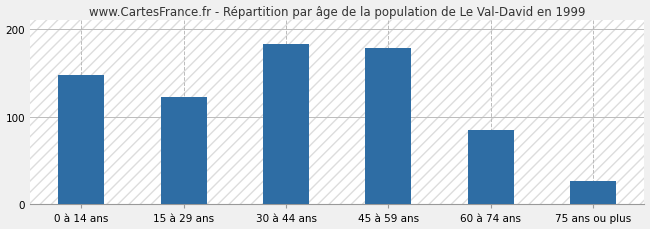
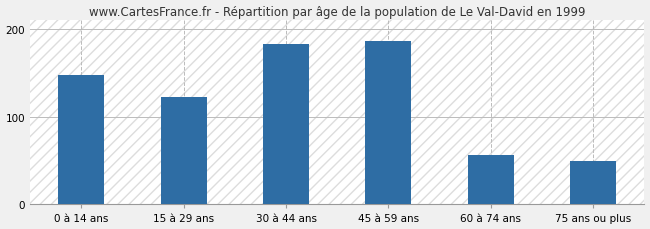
45 à 59 ans: 178 -> 186
60 à 74 ans: 85 -> 56
75 ans ou plus: 27 -> 50
